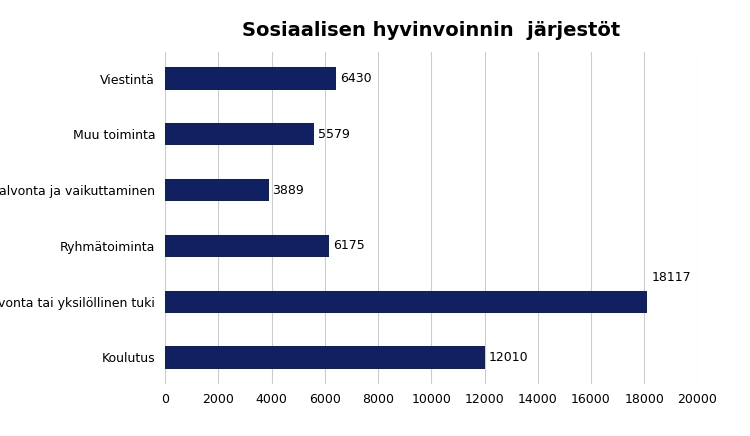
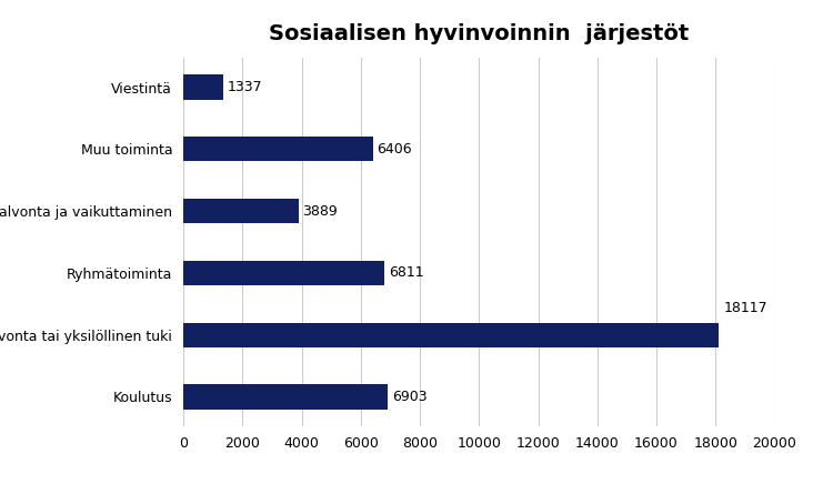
Viestintä: 6430 -> 1337
Muu toiminta: 5579 -> 6406
Ryhmätoiminta: 6175 -> 6811
Koulutus: 12010 -> 6903
